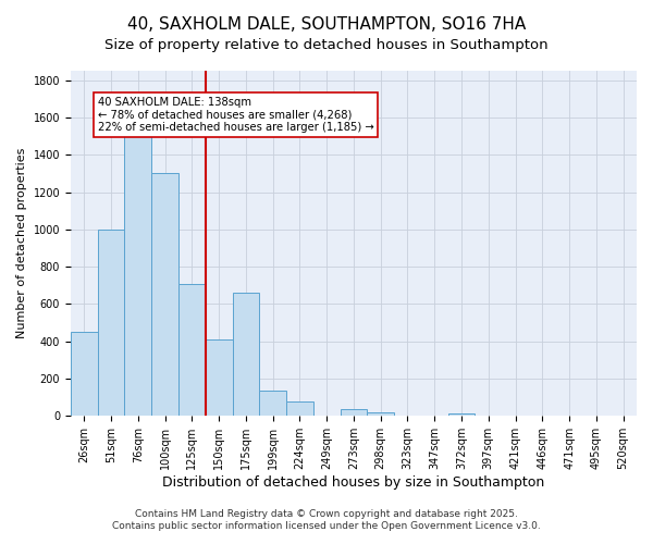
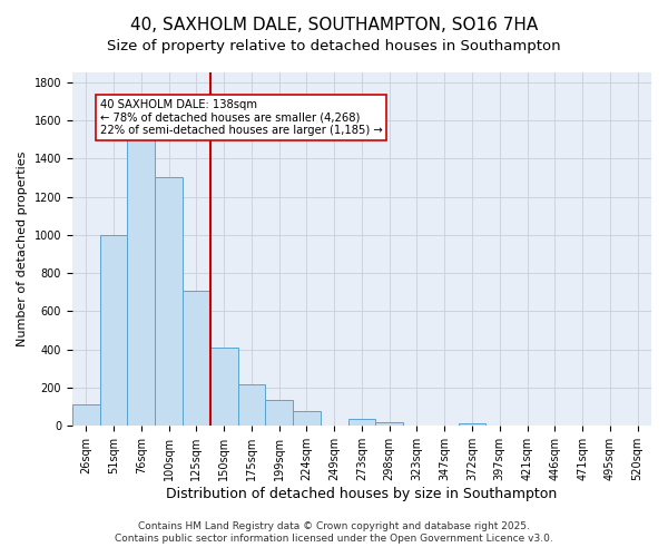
26sqm: 450 -> 110
175sqm: 660 -> 220
